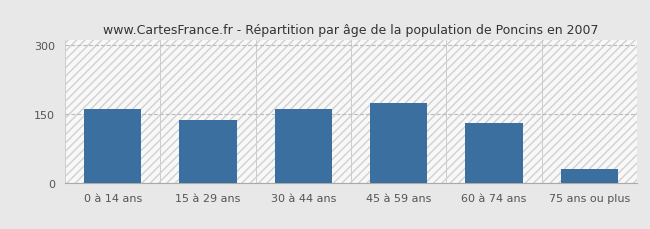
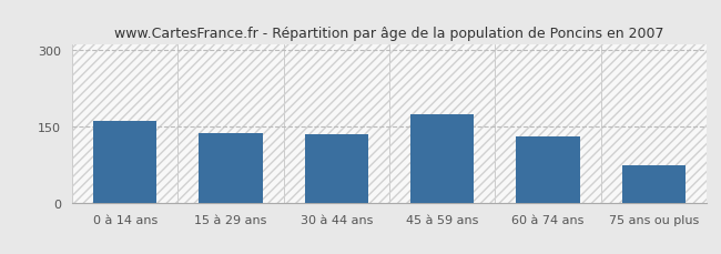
30 à 44 ans: 161 -> 135
75 ans ou plus: 30 -> 75
